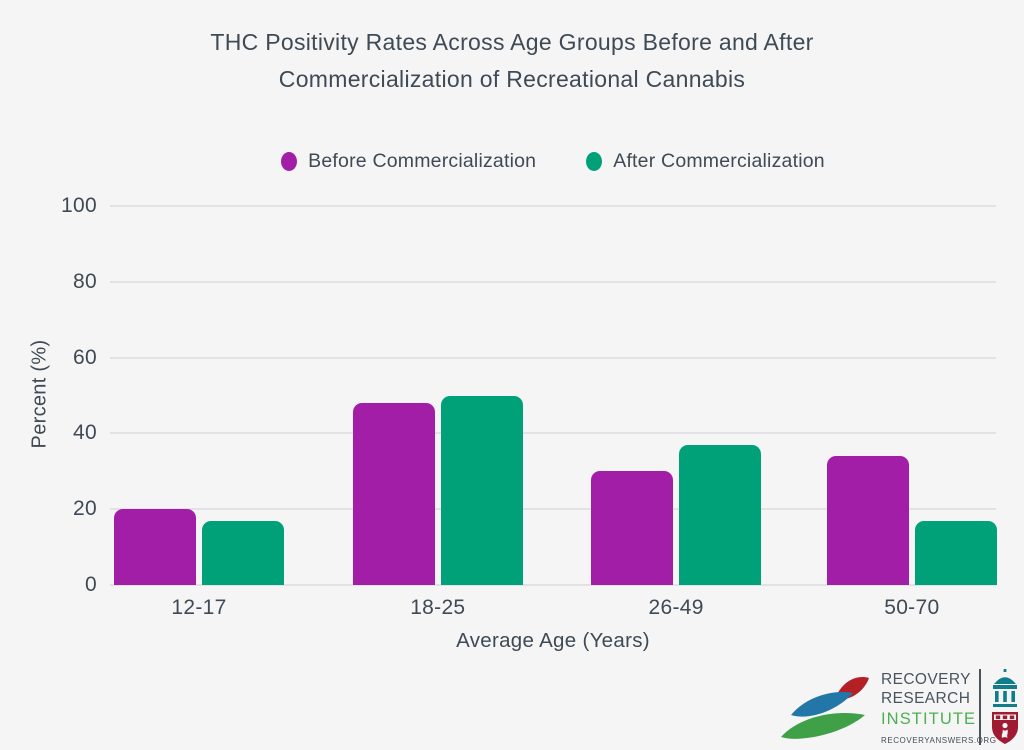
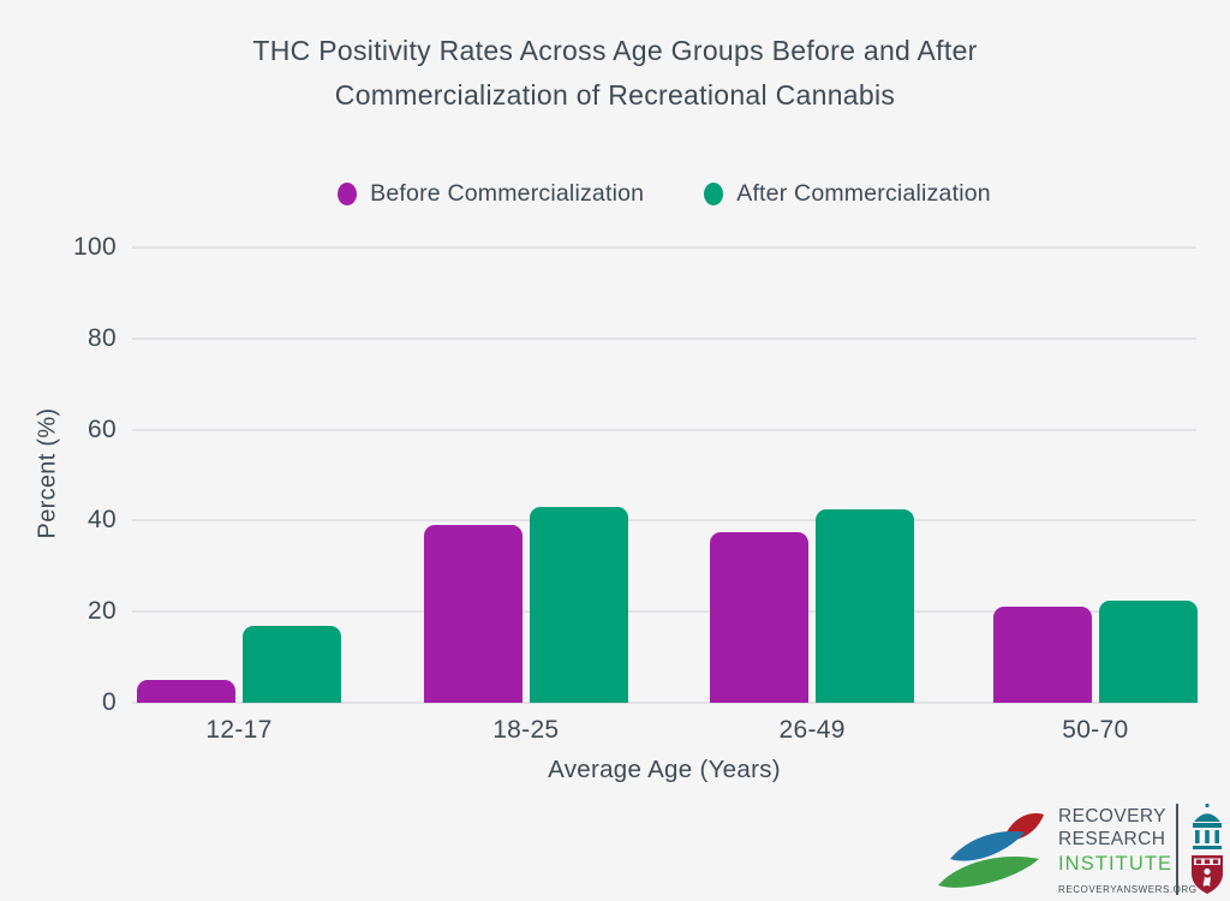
Before Commercialization/12-17: 20 -> 5
Before Commercialization/18-25: 48 -> 39
After Commercialization/18-25: 50 -> 43
Before Commercialization/26-49: 30 -> 38
After Commercialization/26-49: 37 -> 42
Before Commercialization/50-70: 34 -> 21
After Commercialization/50-70: 17 -> 22
